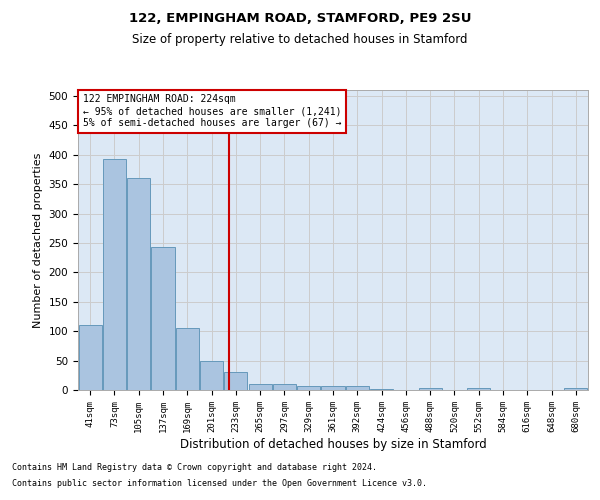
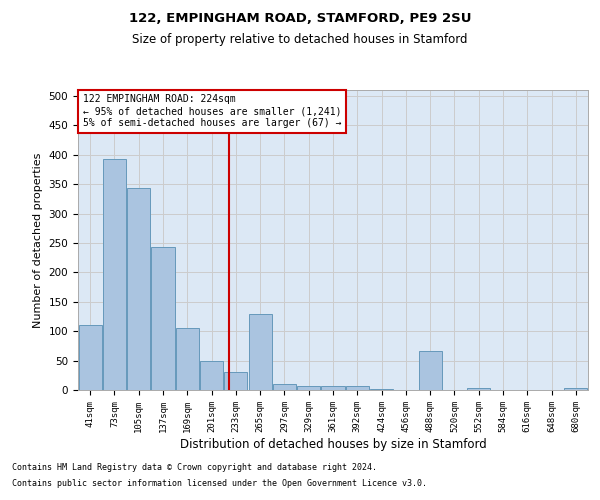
105sqm: 360 -> 344
265sqm: 10 -> 130
488sqm: 4 -> 66
